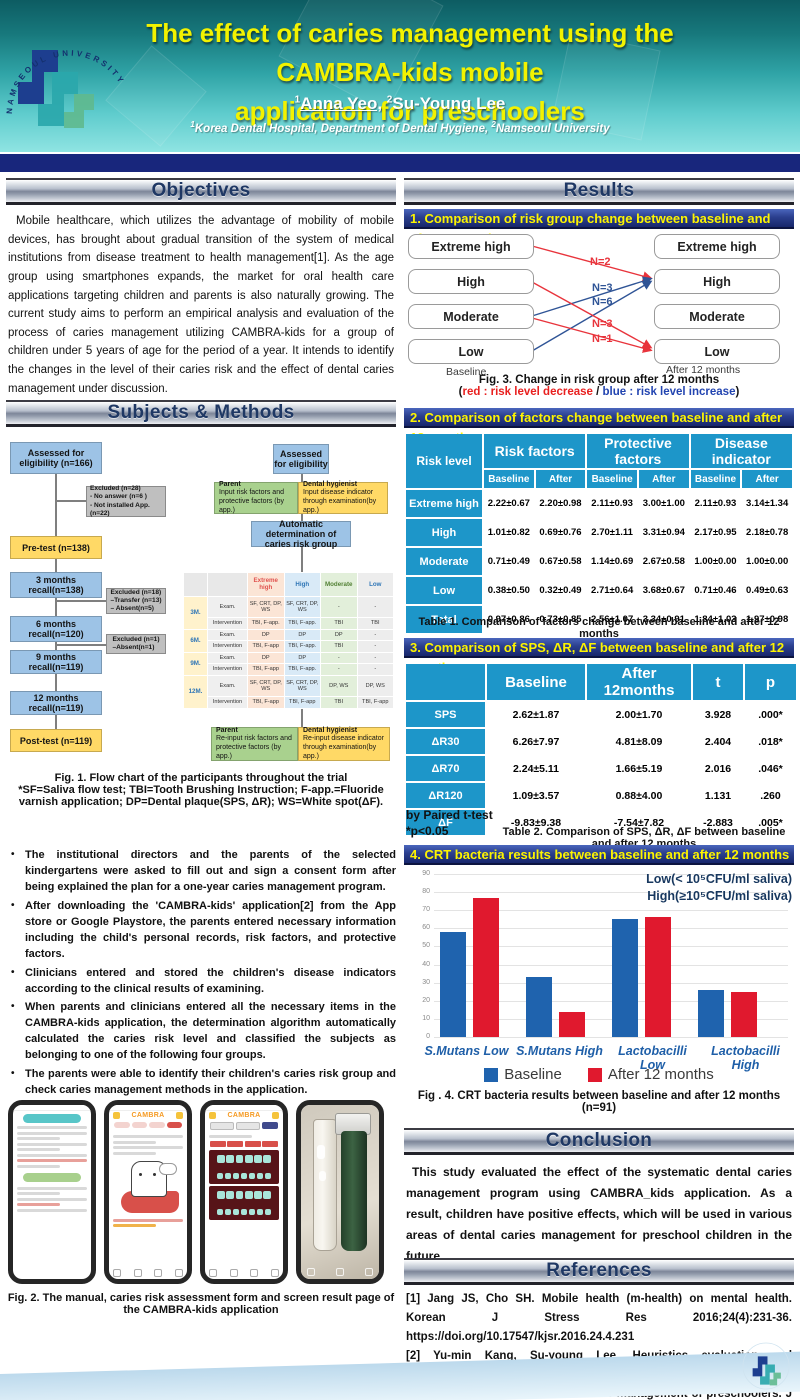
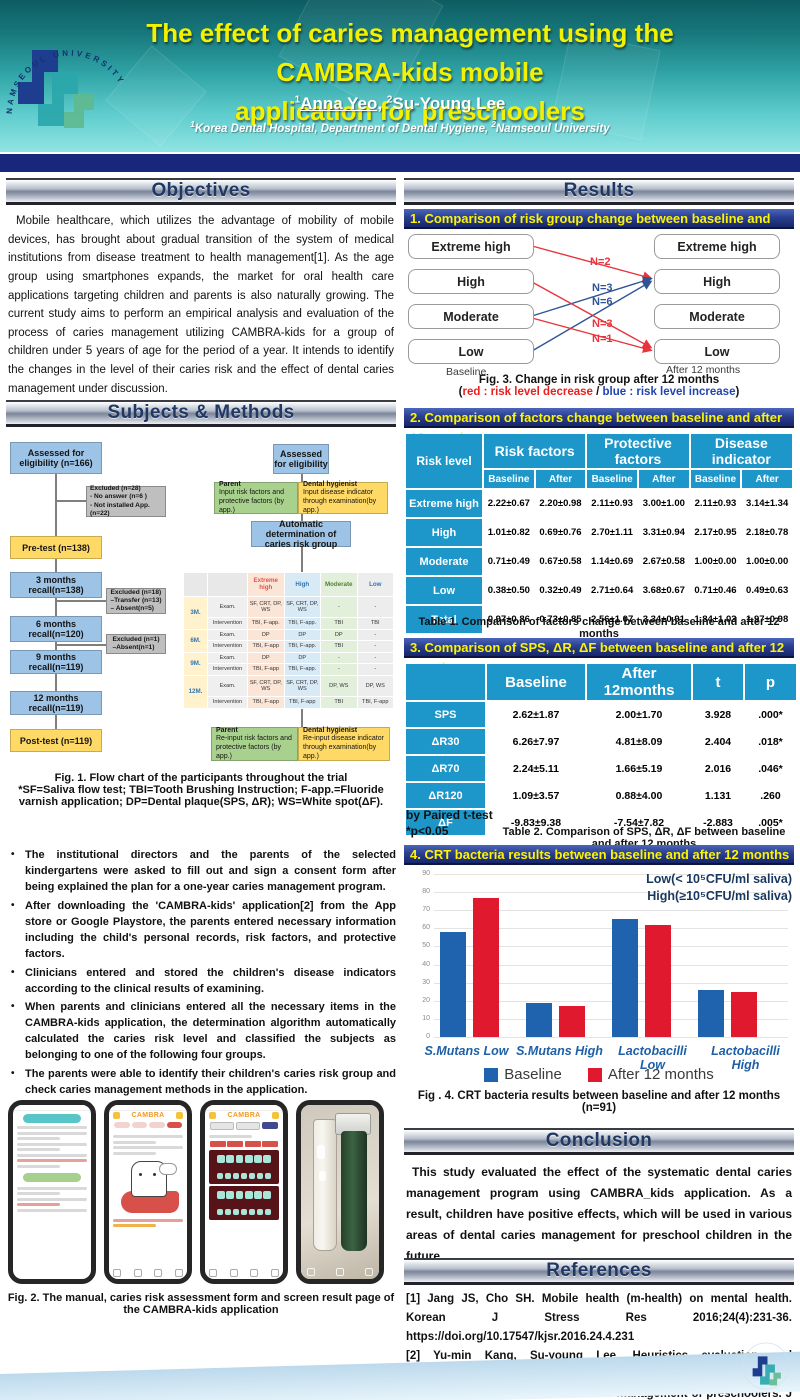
Baseline/S.Mutans High: 33 -> 19
After 12 months/S.Mutans High: 14 -> 17
After 12 months/Lactobacilli Low: 66 -> 62
